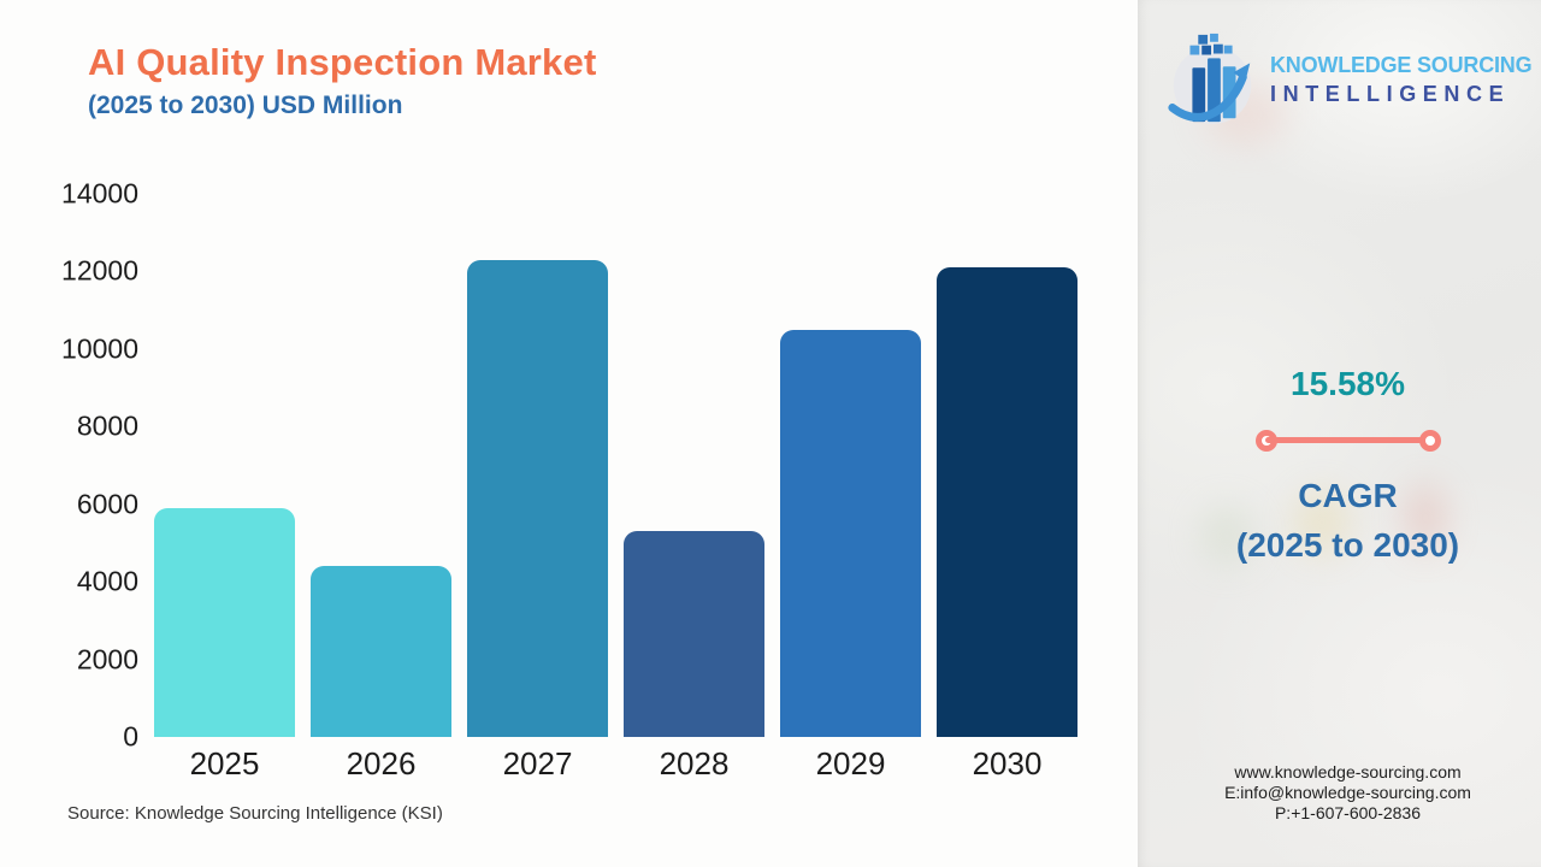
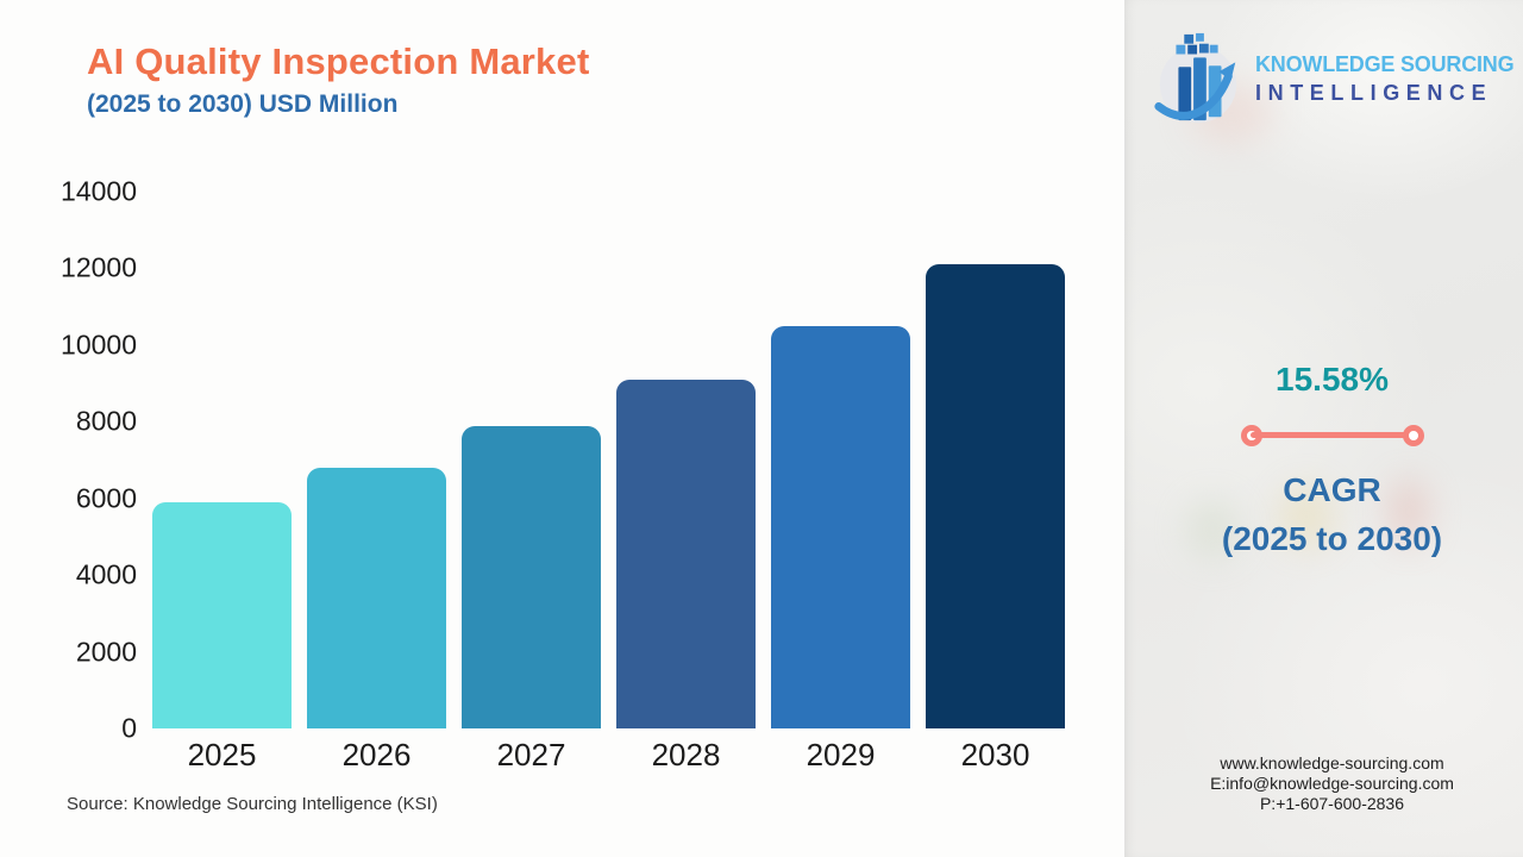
2026: 4400 -> 6800
2027: 12300 -> 7900
2028: 5300 -> 9100
